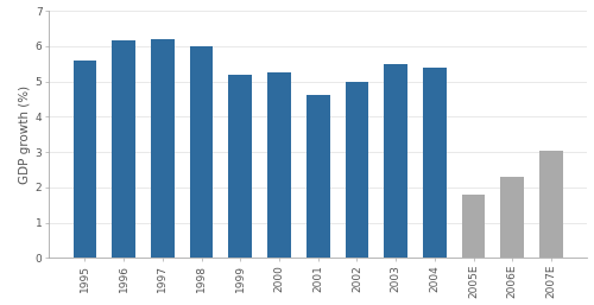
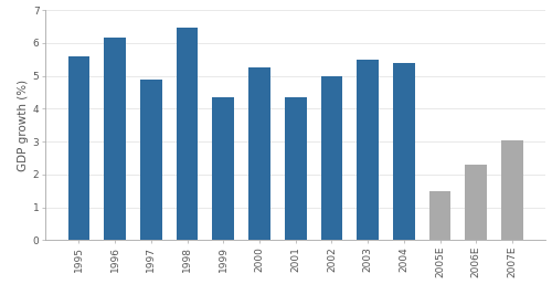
1997: 6.20 -> 4.90
1998: 6.00 -> 6.45
1999: 5.20 -> 4.35
2001: 4.60 -> 4.35
2005E: 1.80 -> 1.50
